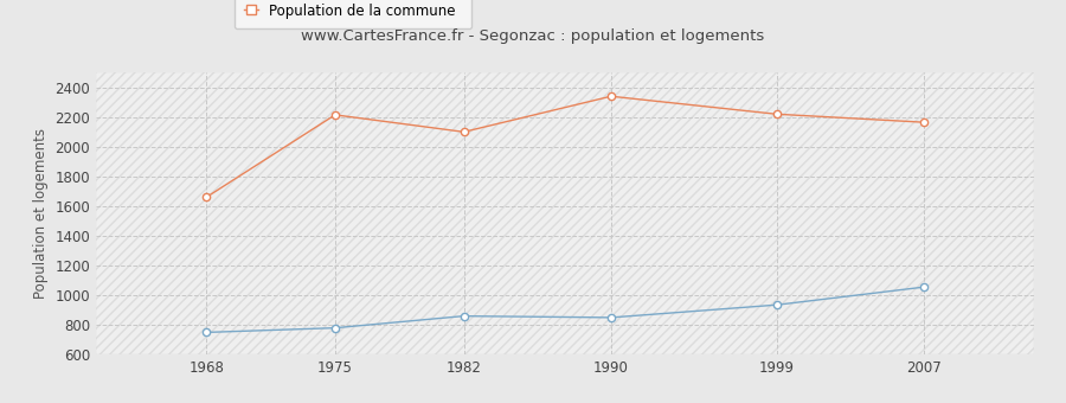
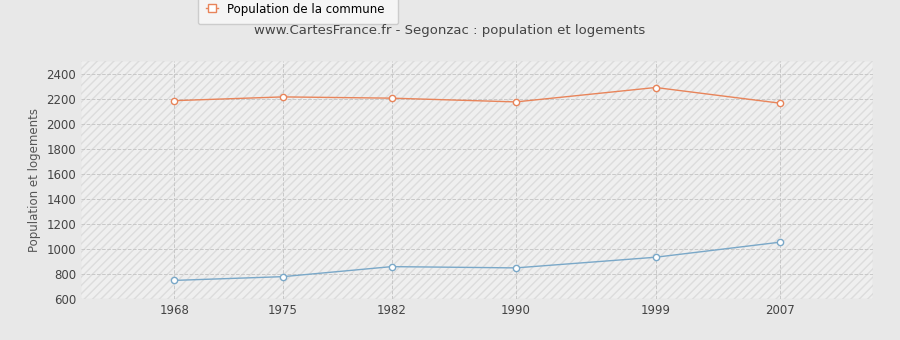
Population de la commune/1968: 1660 -> 2180
Population de la commune/1982: 2100 -> 2200
Population de la commune/1990: 2340 -> 2180
Population de la commune/1999: 2220 -> 2290
